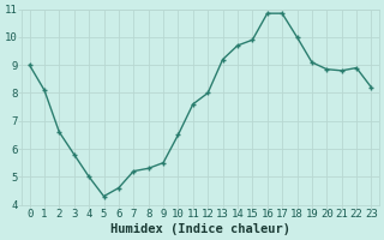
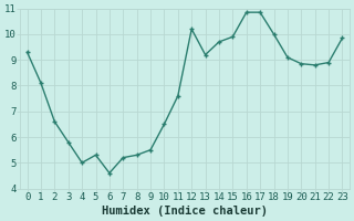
0: 9.00 -> 9.30
5: 4.30 -> 5.30
12: 8.00 -> 10.20
23: 8.20 -> 9.85
